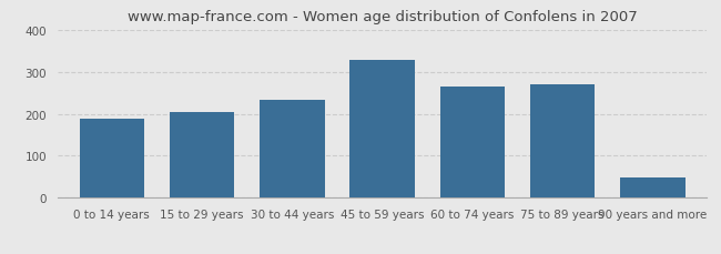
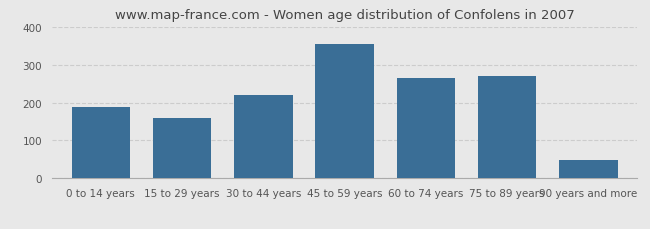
15 to 29 years: 205 -> 160
30 to 44 years: 234 -> 220
45 to 59 years: 328 -> 355
